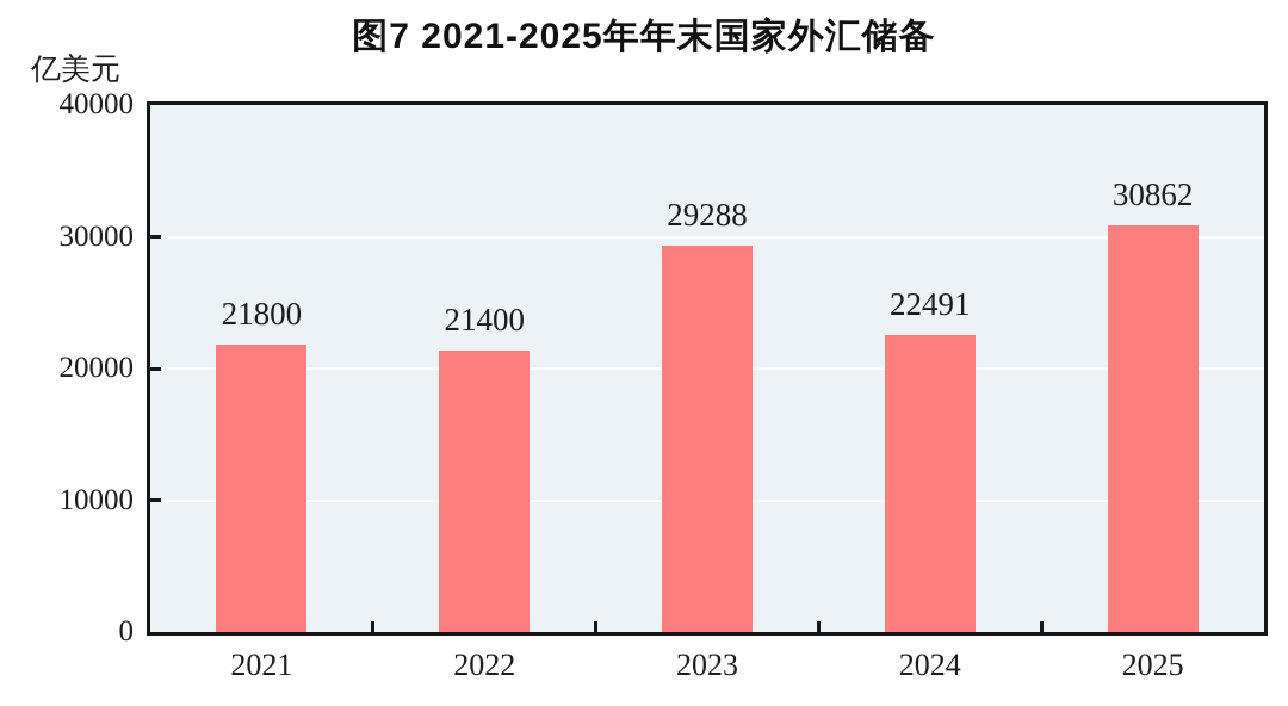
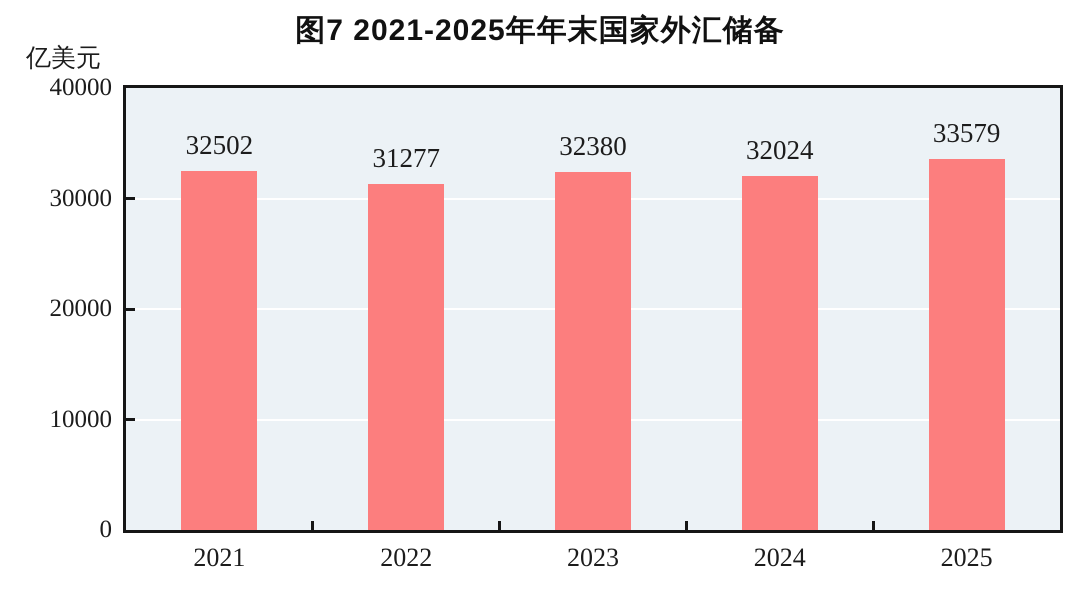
2021: 21800 -> 32502
2022: 21400 -> 31277
2023: 29288 -> 32380
2024: 22491 -> 32024
2025: 30862 -> 33579
